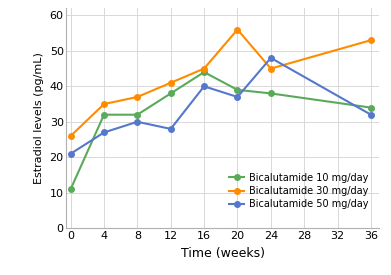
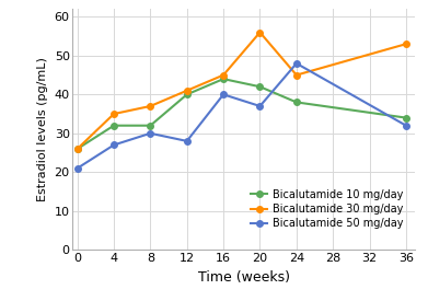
Bicalutamide 10 mg/day/0: 11 -> 26
Bicalutamide 10 mg/day/12: 38 -> 40
Bicalutamide 10 mg/day/20: 39 -> 42
